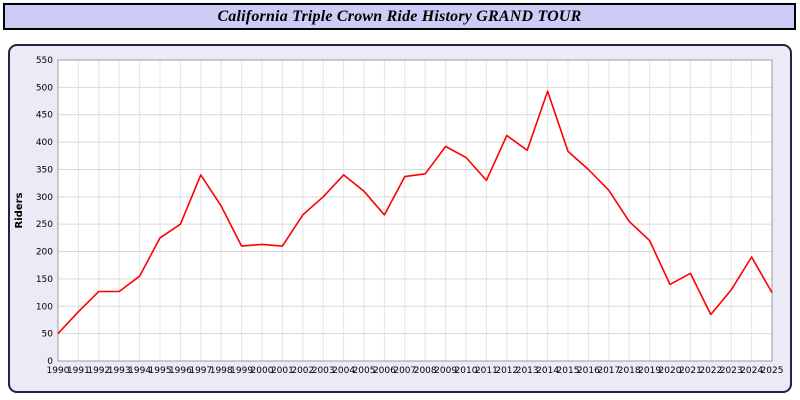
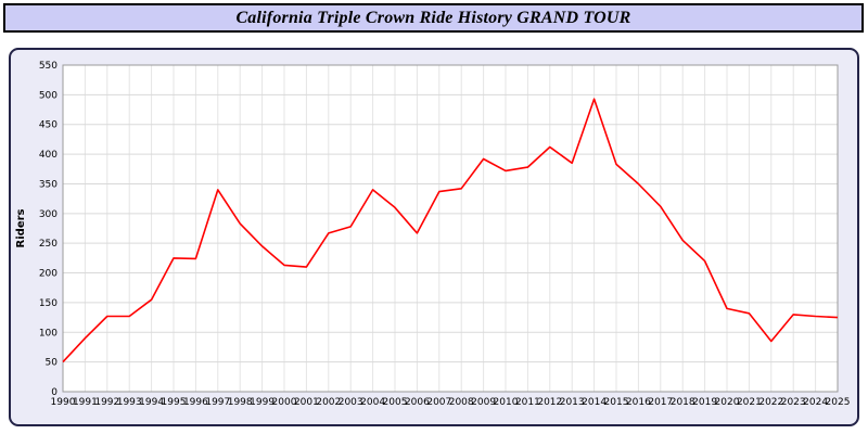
1996: 250 -> 220
1999: 210 -> 240
2003: 300 -> 280
2011: 330 -> 380
2021: 160 -> 130
2024: 190 -> 130
